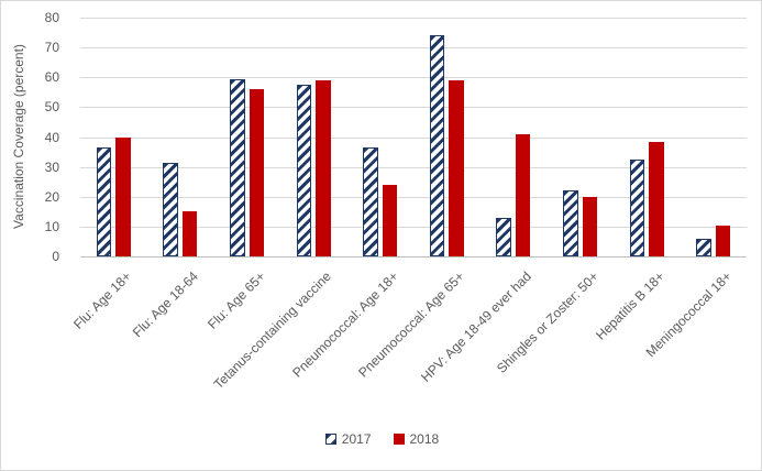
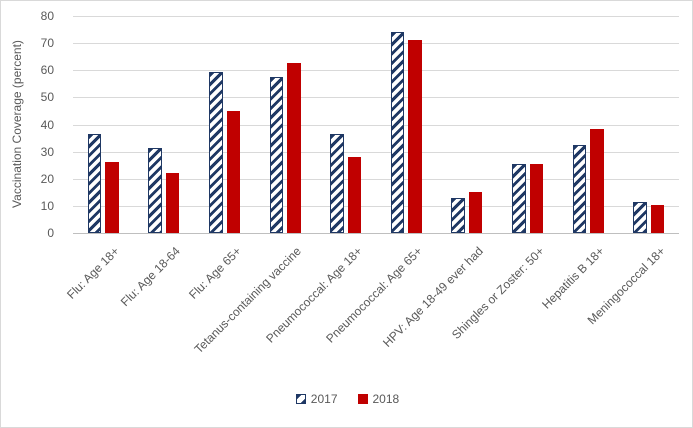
2018/Flu: Age 18+: 40 -> 26
2018/Flu: Age 18-64: 15 -> 22
2018/Flu: Age 65+: 56 -> 45
2018/Tetanus-containing vaccine: 59 -> 62
2018/Pneumococcal: Age 18+: 24 -> 28
2018/Pneumococcal: Age 65+: 59 -> 71
2018/HPV: Age 18-49 ever had: 41 -> 15
2017/Shingles or Zoster: 50+: 22 -> 26
2018/Shingles or Zoster: 50+: 20 -> 26
2017/Meningococcal 18+: 6 -> 12
